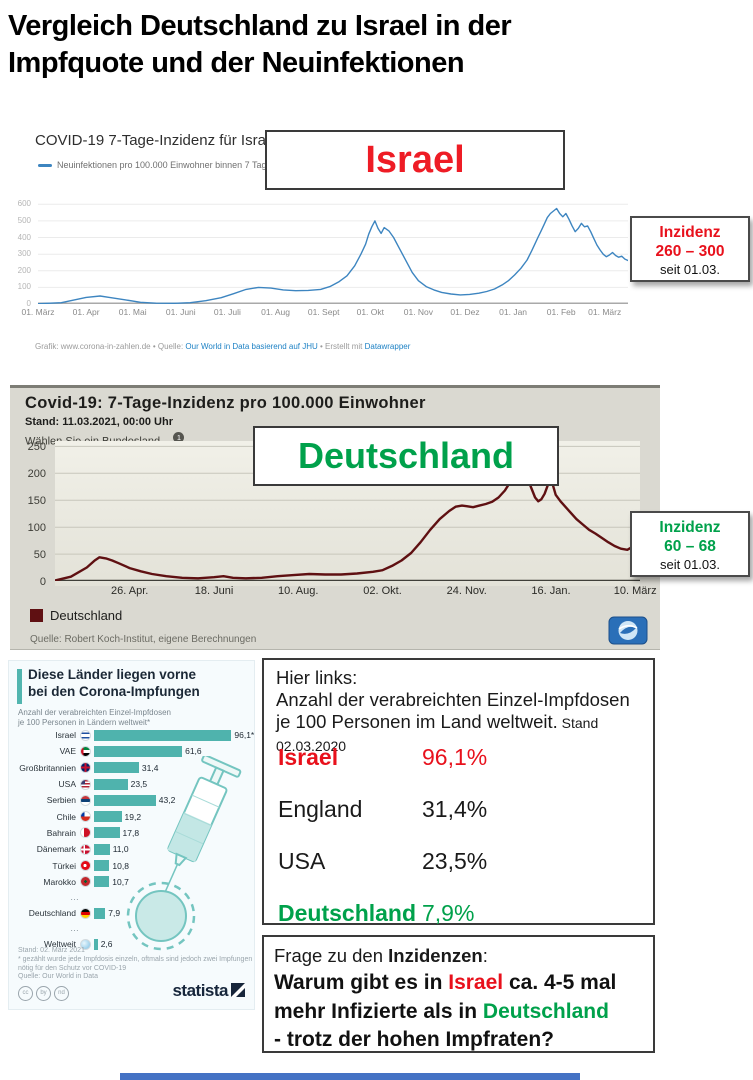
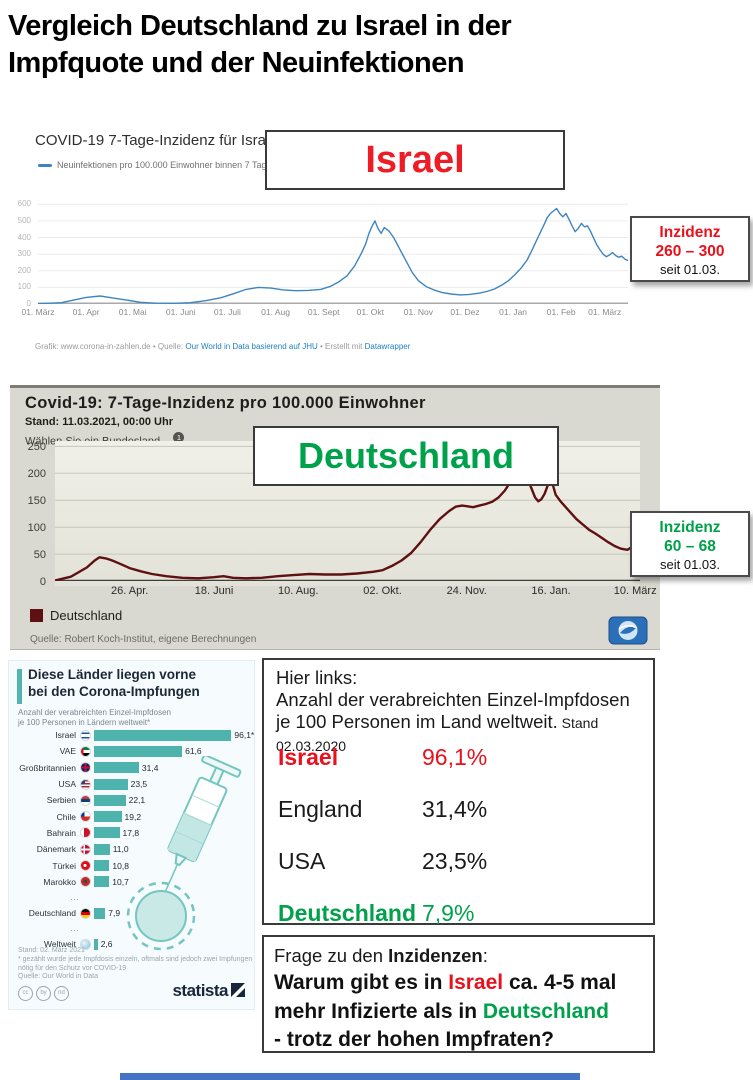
Diese Länder liegen vorne bei den Corona-Impfungen/Serbien: 43,2 -> 22,1
